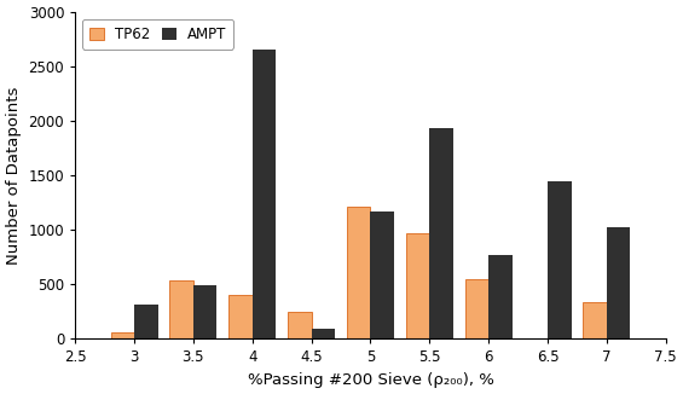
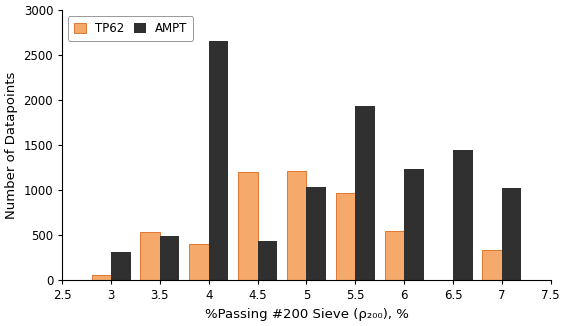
TP62/4.5: 250 -> 1200
AMPT/4.5: 90 -> 440
AMPT/5: 1180 -> 1040
AMPT/6: 780 -> 1240
